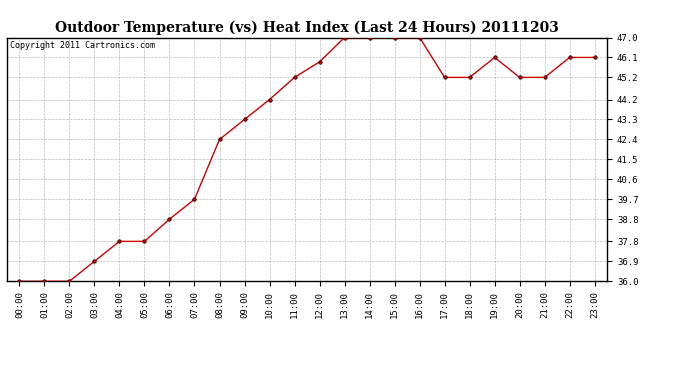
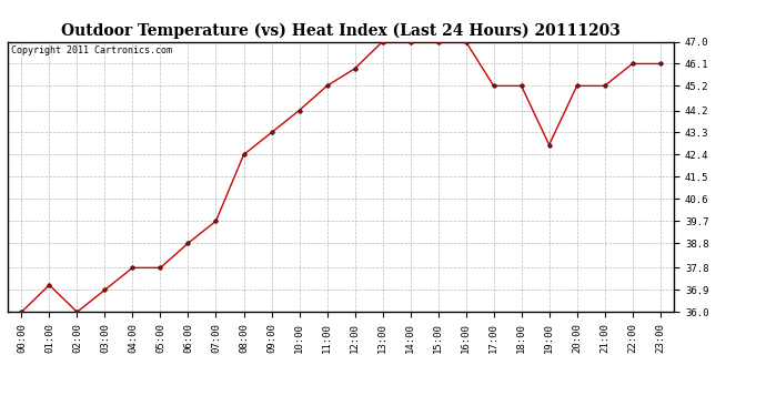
01:00: 36.0 -> 37.1
19:00: 46.1 -> 42.8
